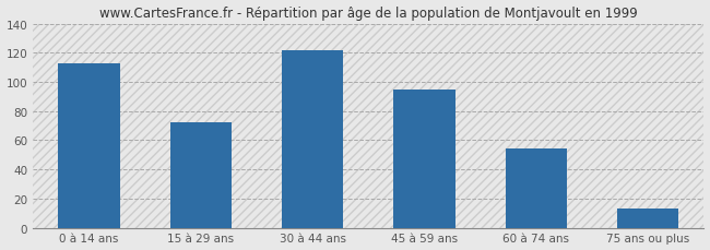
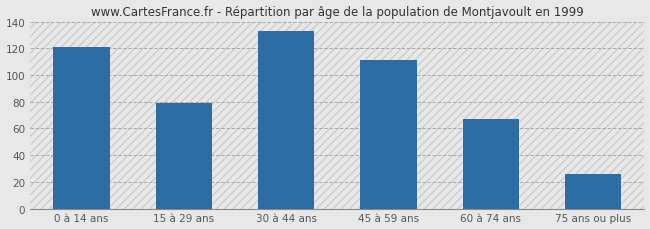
0 à 14 ans: 113 -> 121
15 à 29 ans: 72 -> 79
30 à 44 ans: 122 -> 133
45 à 59 ans: 95 -> 111
60 à 74 ans: 54 -> 67
75 ans ou plus: 13 -> 26
